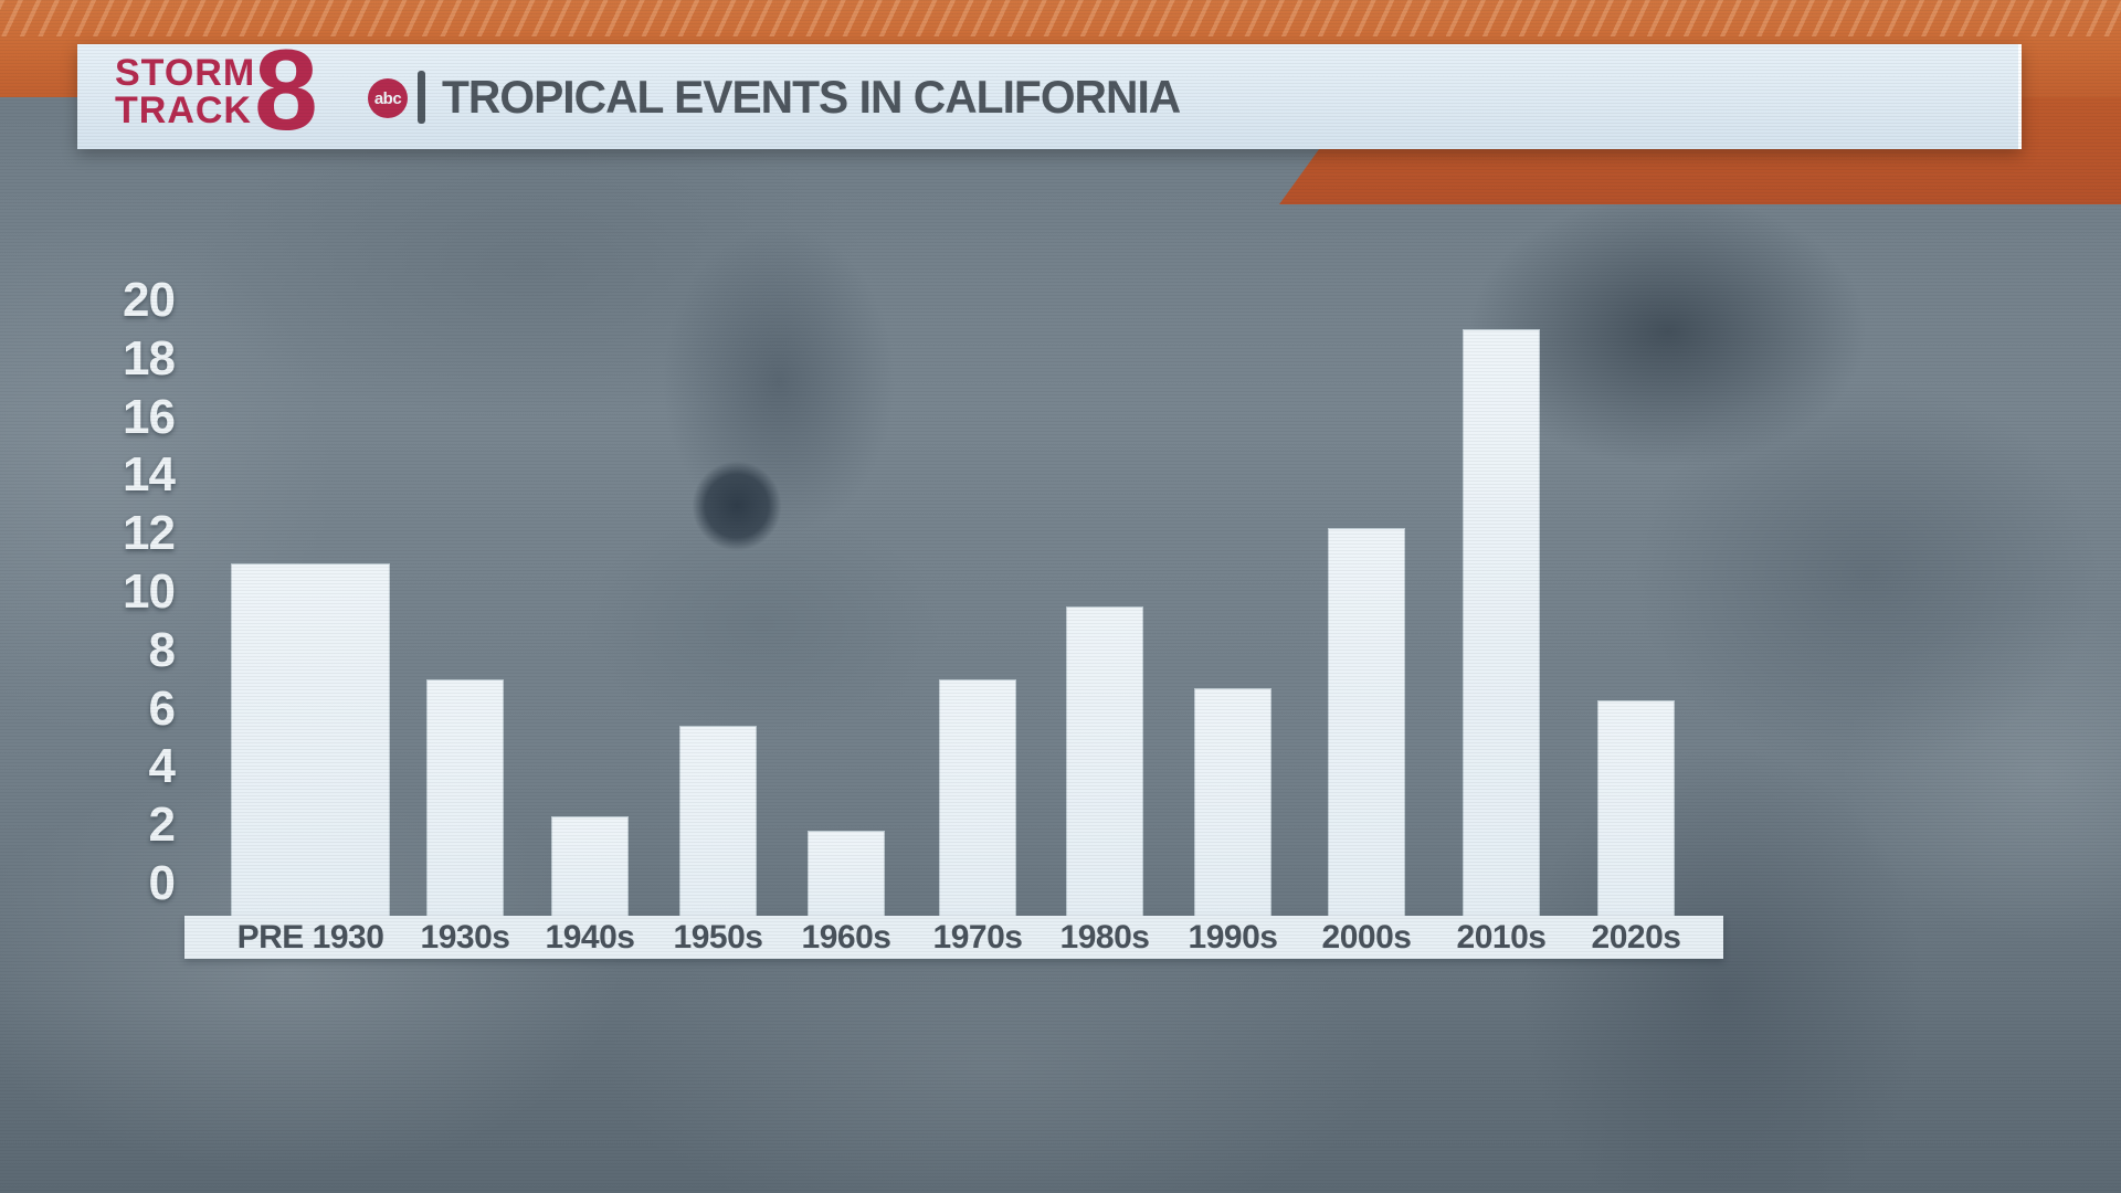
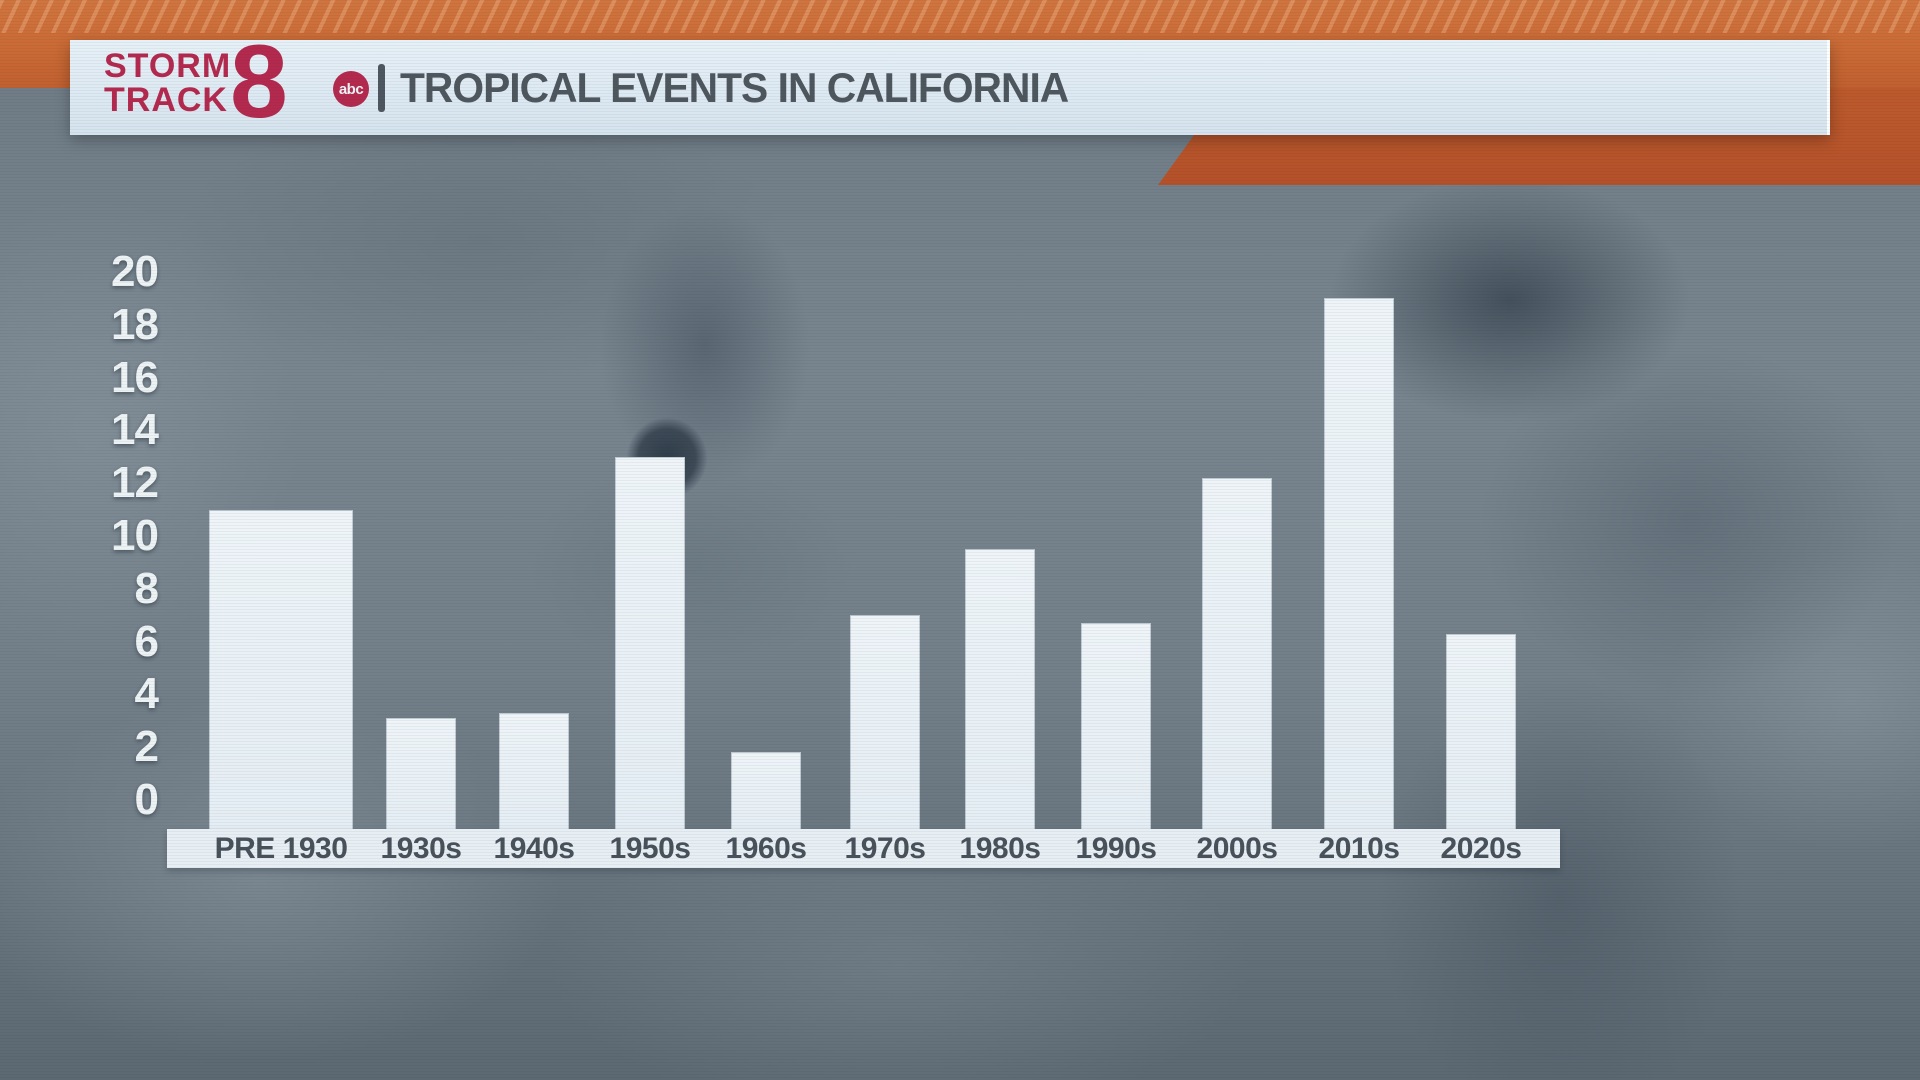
1930s: 7.0 -> 3.1
1940s: 2.3 -> 3.3
1950s: 5.4 -> 13.0
